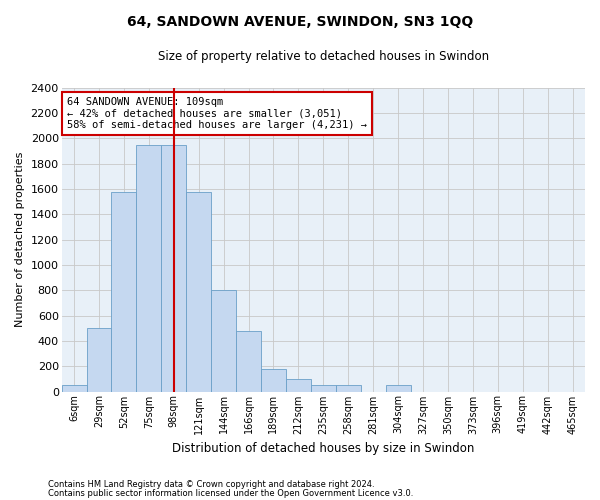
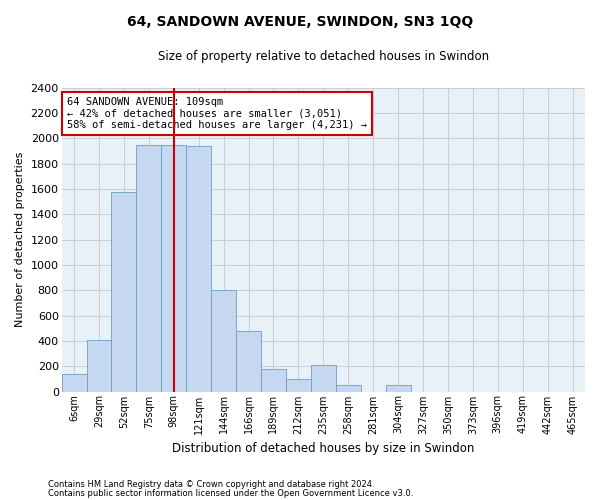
6sqm: 50 -> 140
29sqm: 500 -> 410
121sqm: 1580 -> 1940
235sqm: 50 -> 210
